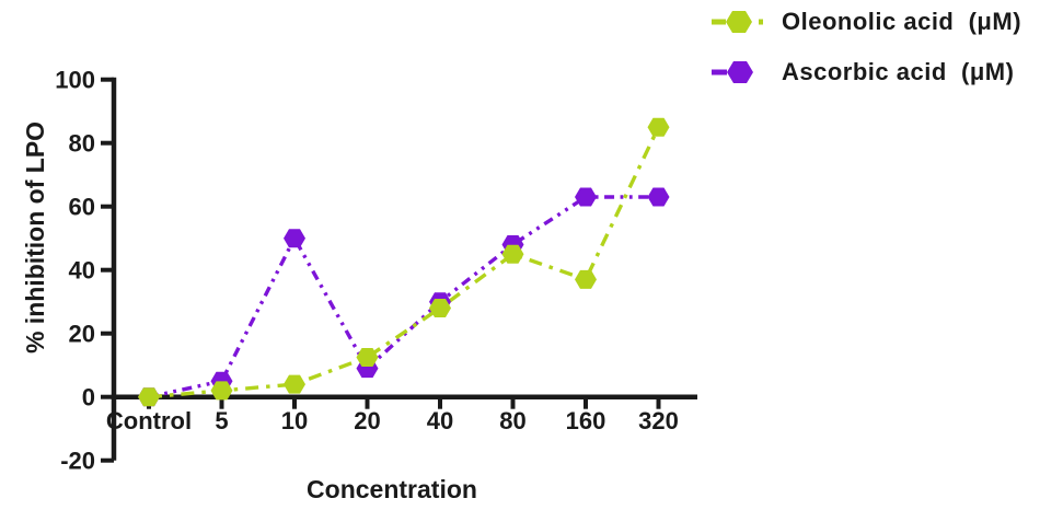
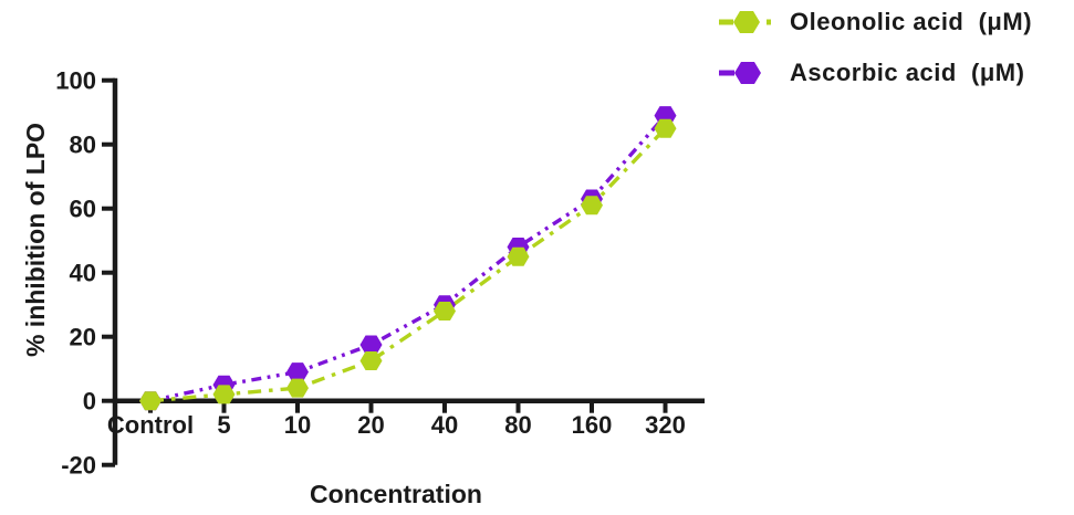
Ascorbic acid (μM)/10: 50 -> 9
Ascorbic acid (μM)/20: 9 -> 18
Oleonolic acid (μM)/160: 37 -> 61
Ascorbic acid (μM)/320: 63 -> 89
